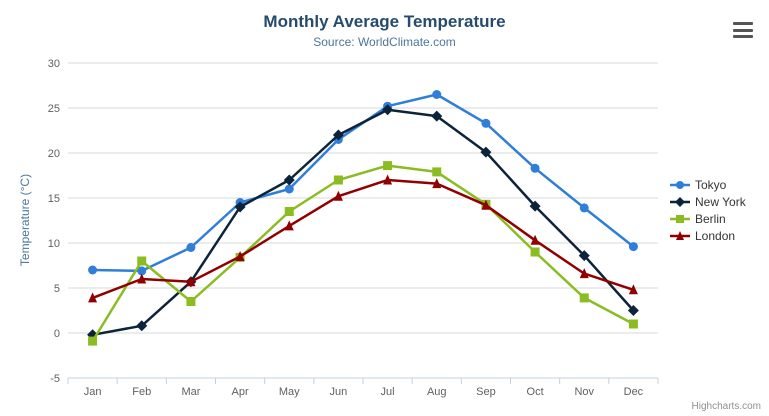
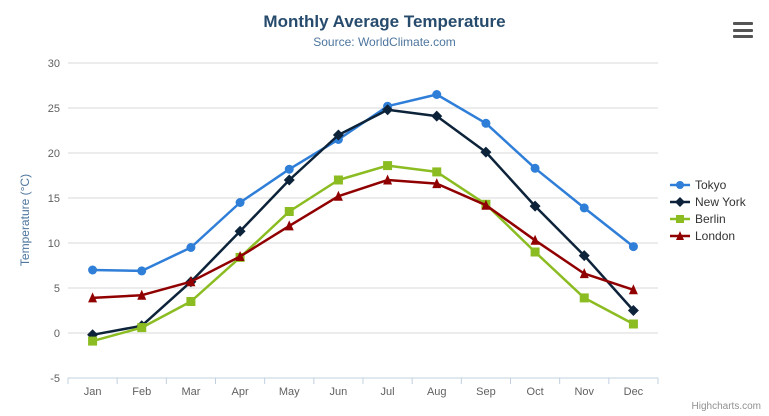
Berlin/Feb: 8 -> 1
London/Feb: 6 -> 4
New York/Apr: 14 -> 11
Tokyo/May: 16 -> 18
